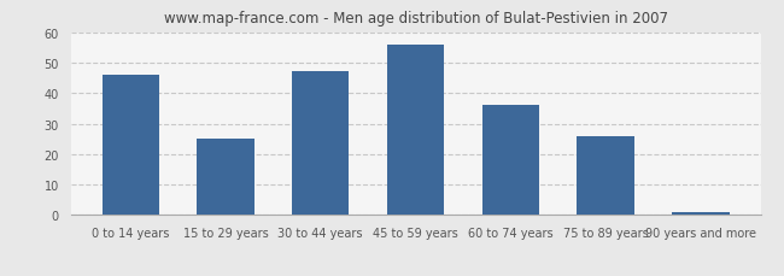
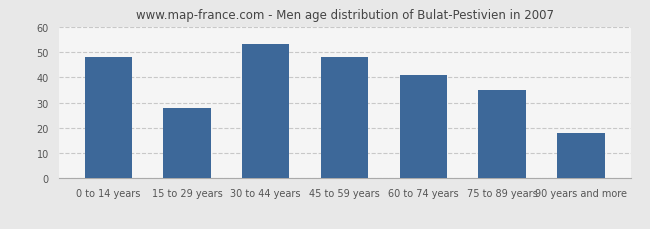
0 to 14 years: 46 -> 48
15 to 29 years: 25 -> 28
30 to 44 years: 47 -> 53
45 to 59 years: 56 -> 48
60 to 74 years: 36 -> 41
75 to 89 years: 26 -> 35
90 years and more: 1 -> 18
